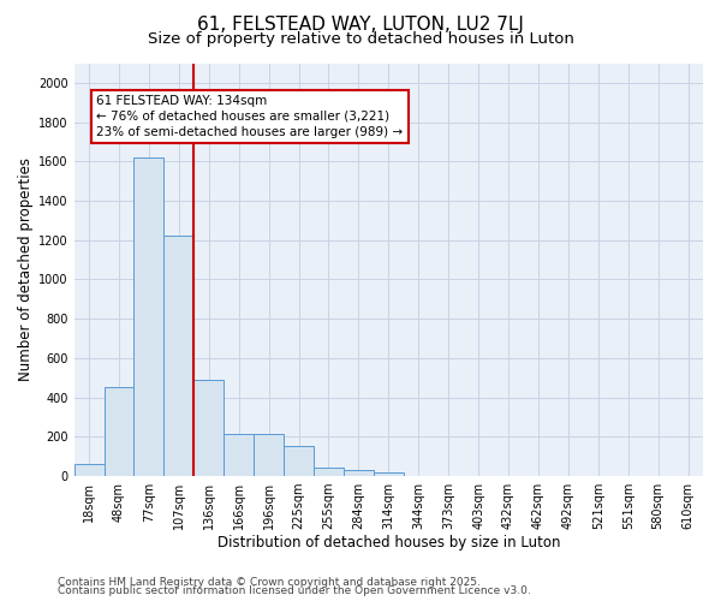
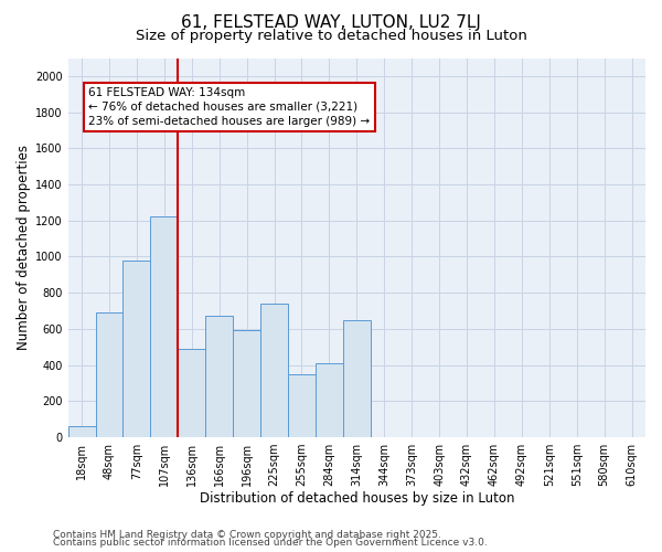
48sqm: 450 -> 690
77sqm: 1620 -> 980
166sqm: 220 -> 670
196sqm: 220 -> 590
225sqm: 150 -> 740
255sqm: 40 -> 350
284sqm: 30 -> 410
314sqm: 20 -> 650
